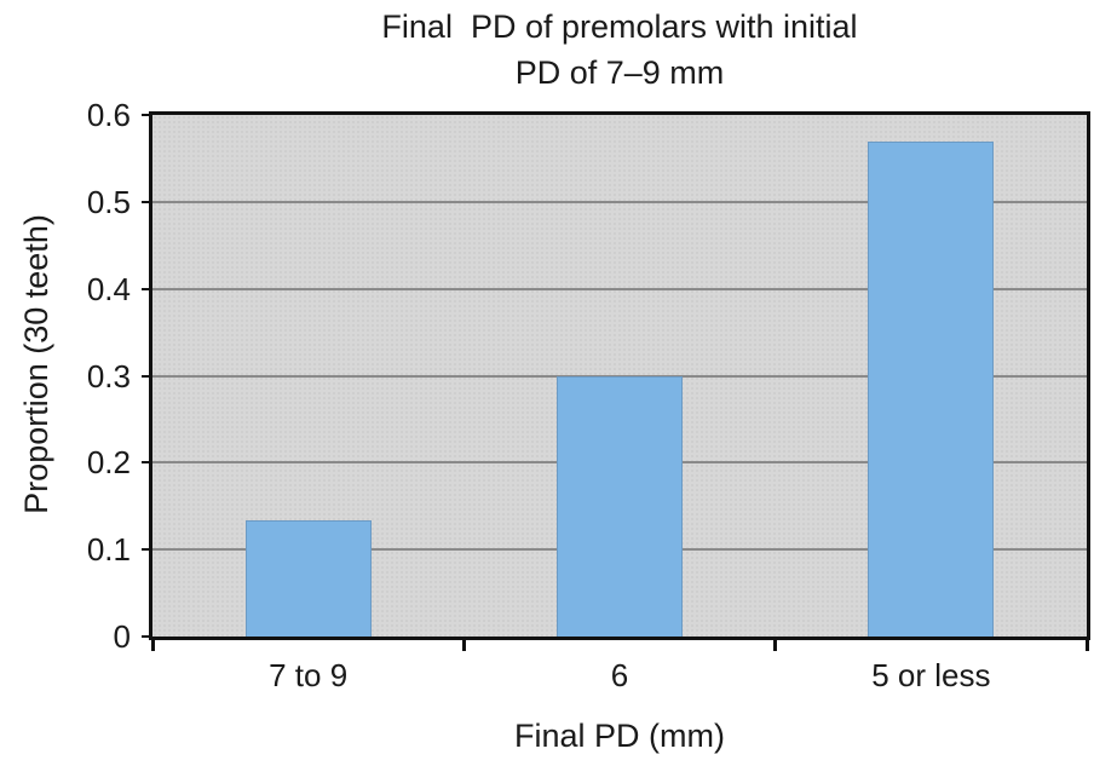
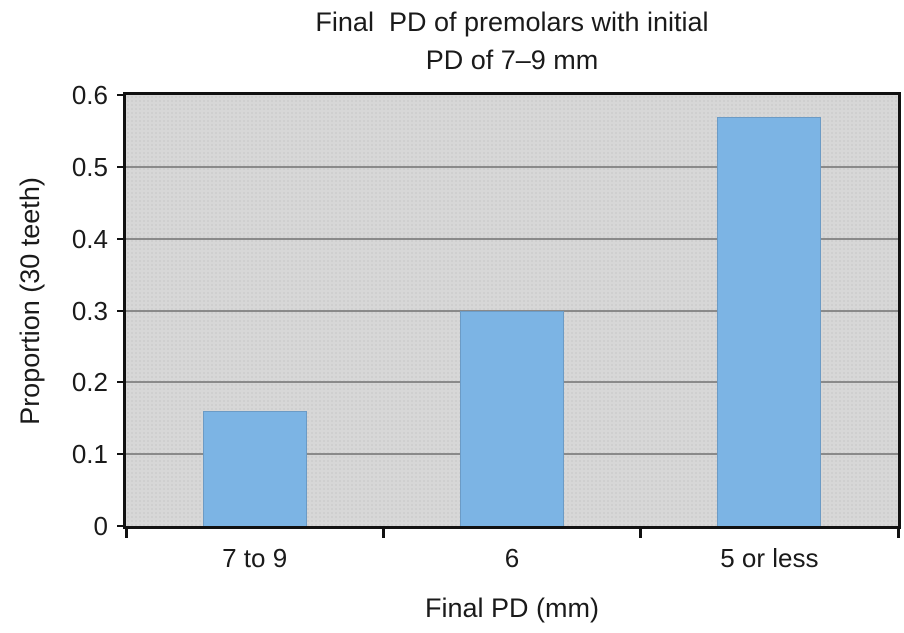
7 to 9: 0.13 -> 0.16
